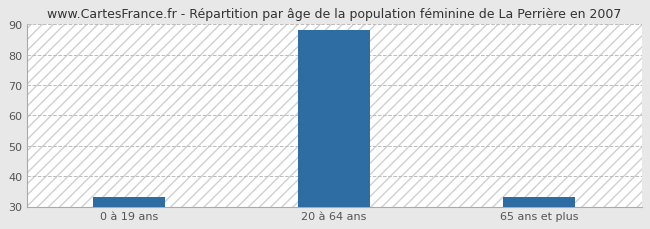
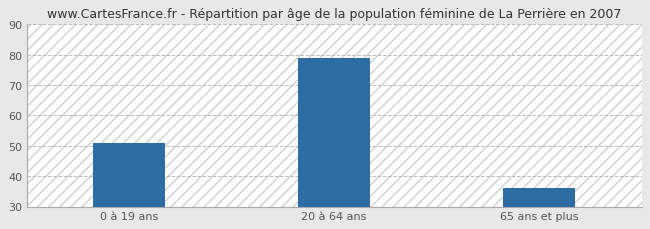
0 à 19 ans: 33 -> 51
20 à 64 ans: 88 -> 79
65 ans et plus: 33 -> 36
